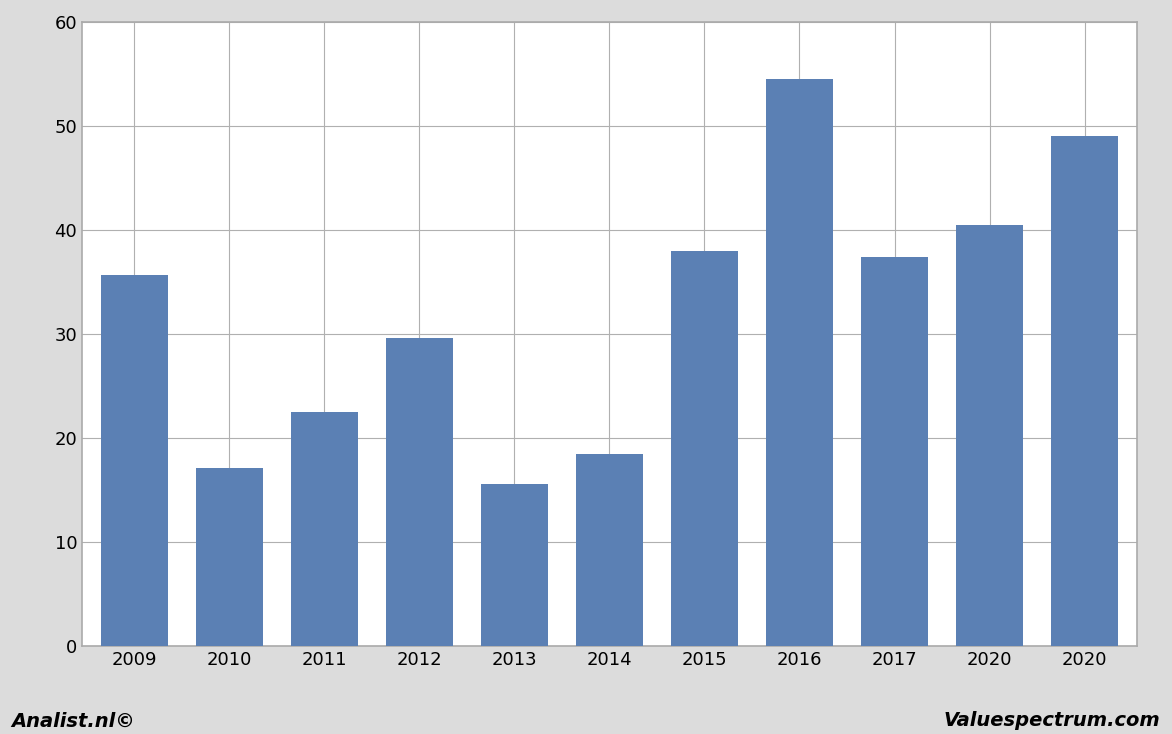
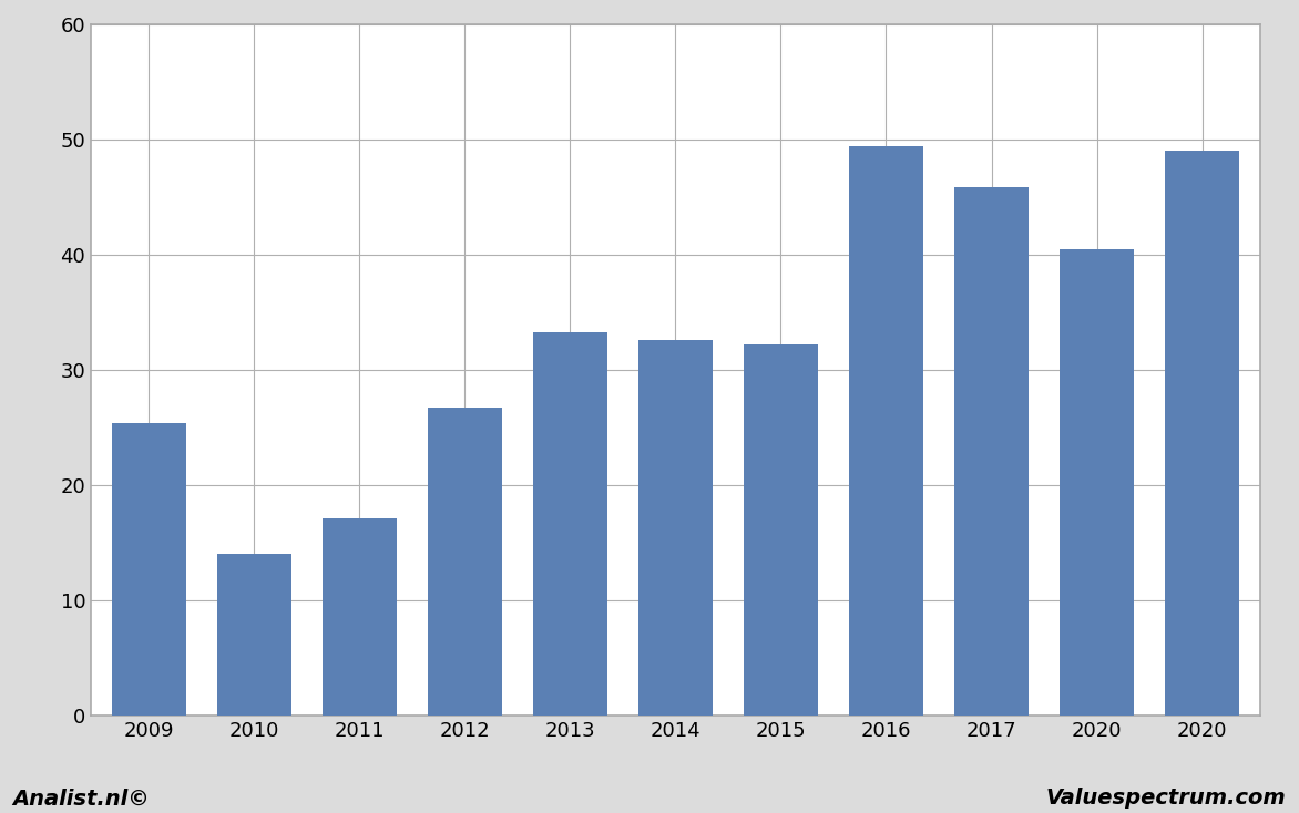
2009: 35.7 -> 25.4
2010: 17.1 -> 14.0
2011: 22.5 -> 17.1
2012: 29.6 -> 26.7
2013: 15.6 -> 33.3
2014: 18.5 -> 32.6
2015: 38.0 -> 32.2
2016: 54.5 -> 49.4
2017: 37.4 -> 45.9
